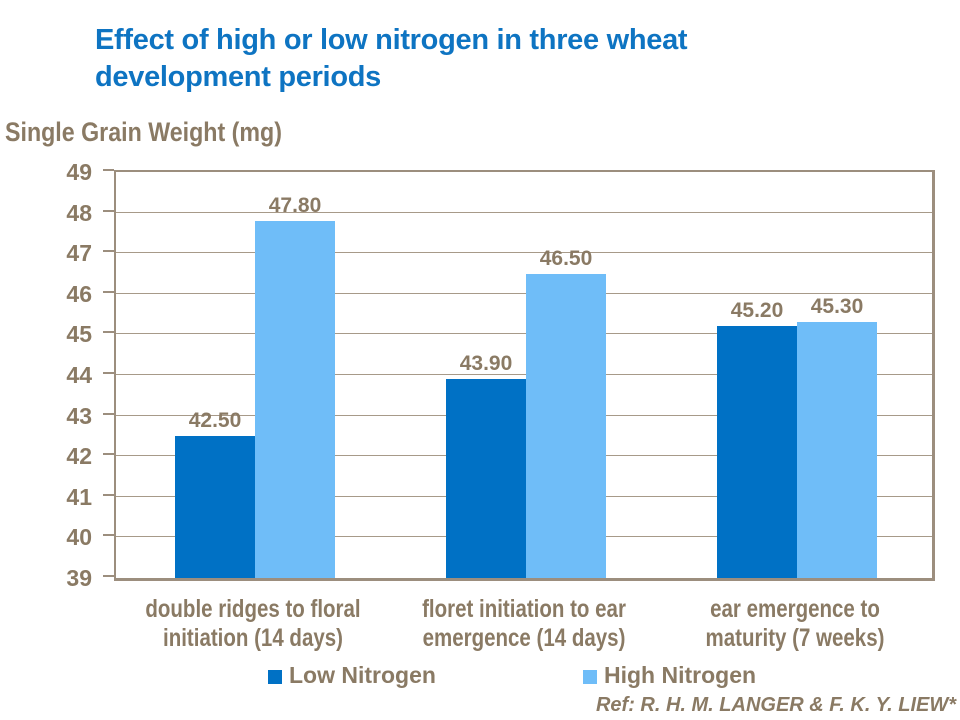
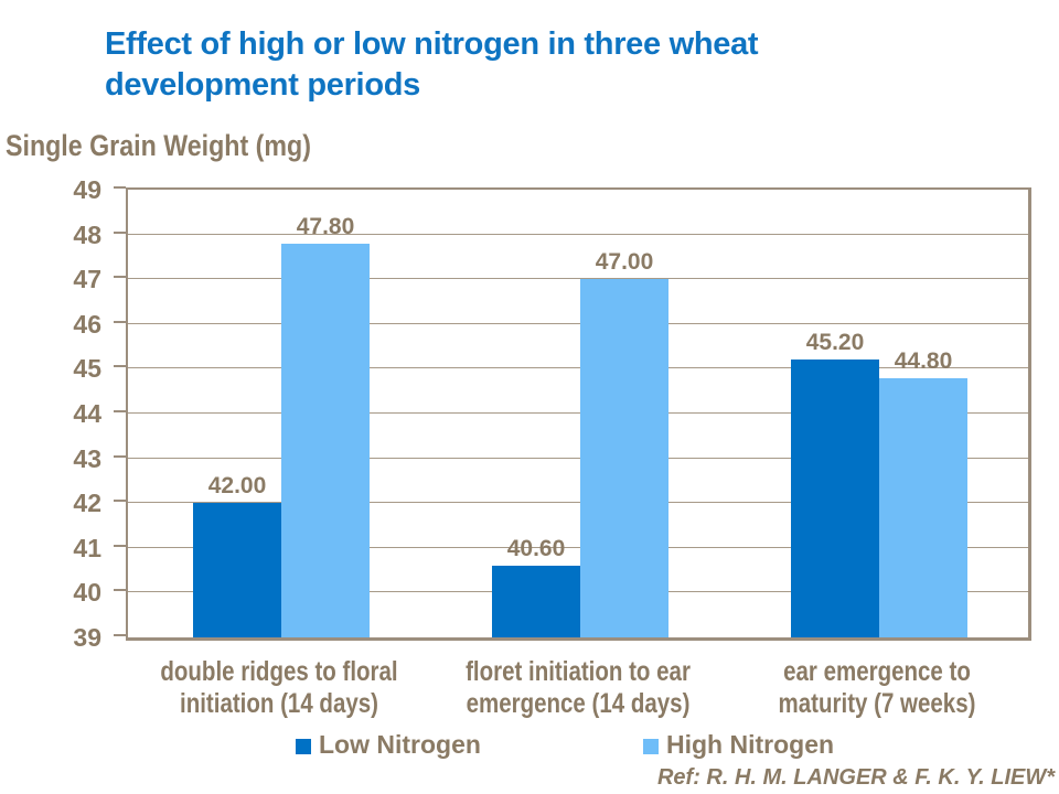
Low Nitrogen/double ridges to floral initiation (14 days): 42.50 -> 42.00
Low Nitrogen/floret initiation to ear emergence (14 days): 43.90 -> 40.60
High Nitrogen/floret initiation to ear emergence (14 days): 46.50 -> 47.00
High Nitrogen/ear emergence to maturity (7 weeks): 45.30 -> 44.80
